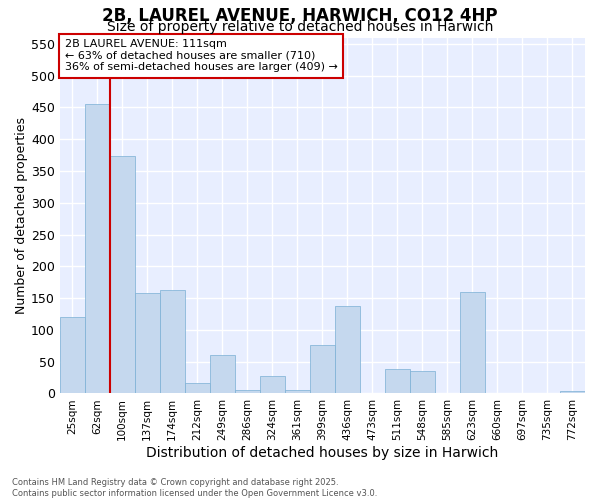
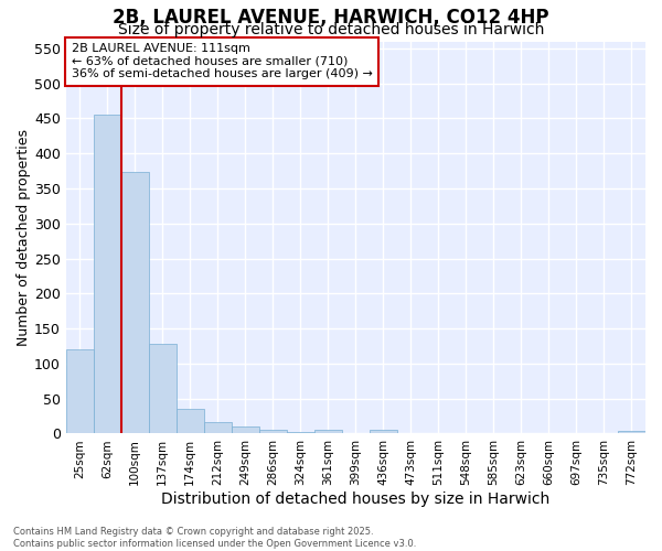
137sqm: 158 -> 128
174sqm: 162 -> 35
249sqm: 60 -> 10
324sqm: 28 -> 3
399sqm: 76 -> 1
436sqm: 138 -> 5
511sqm: 38 -> 1
548sqm: 36 -> 1
623sqm: 160 -> 1
